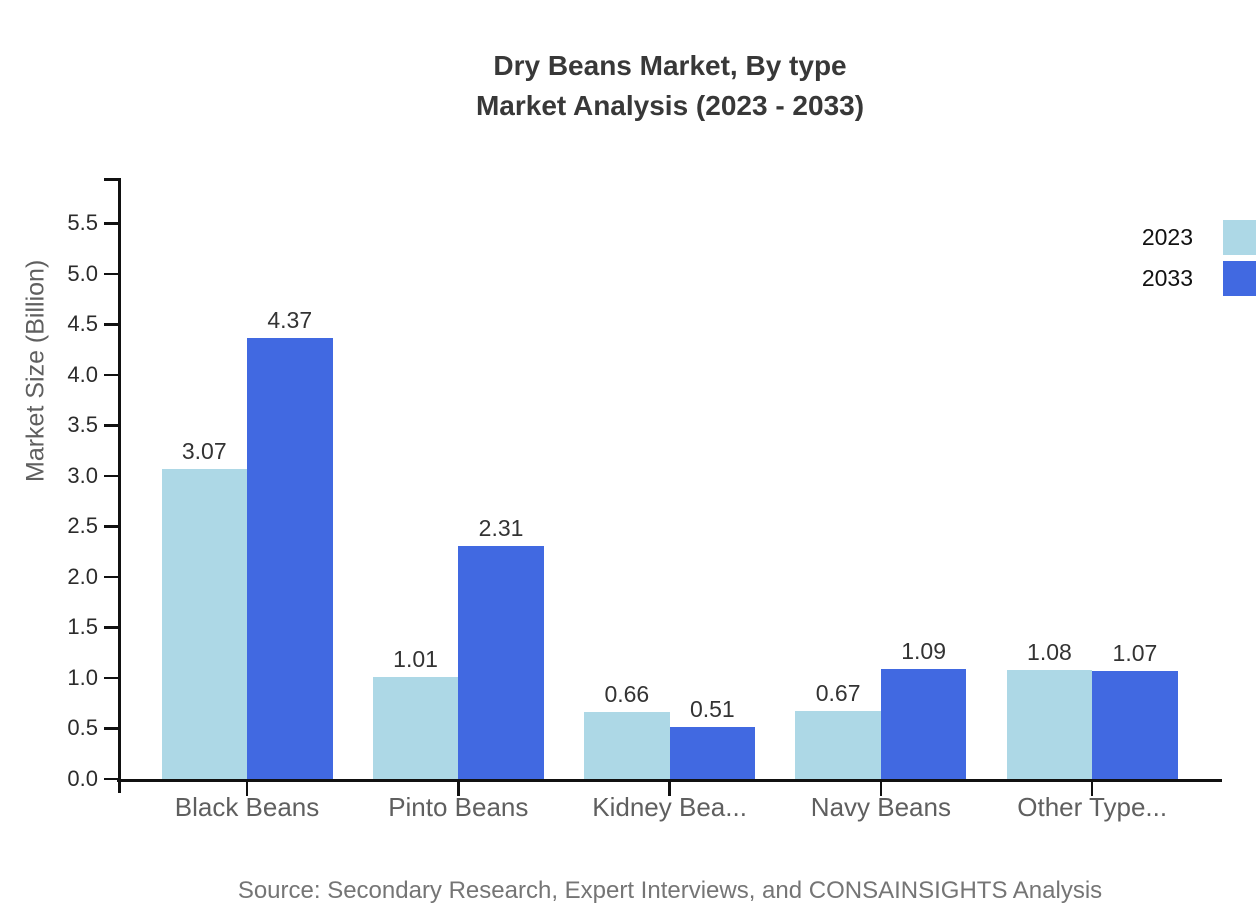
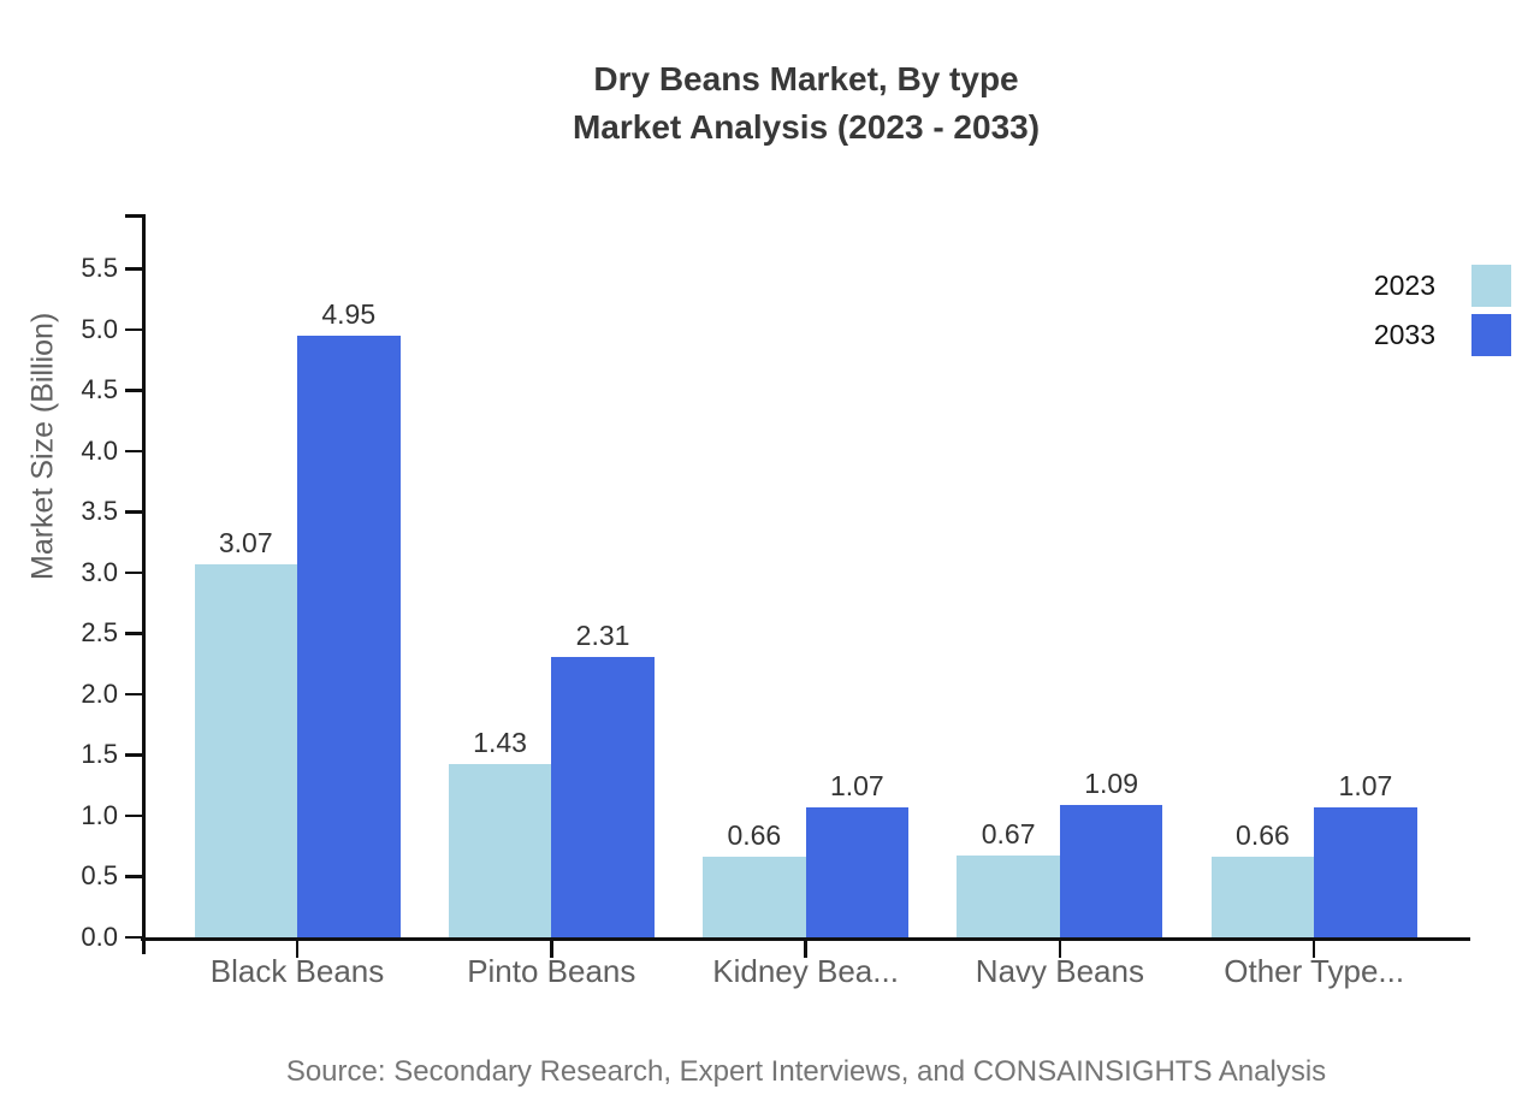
2033/Black Beans: 4.37 -> 4.95
2023/Pinto Beans: 1.01 -> 1.43
2033/Kidney Bea...: 0.51 -> 1.07
2023/Other Type...: 1.08 -> 0.66
